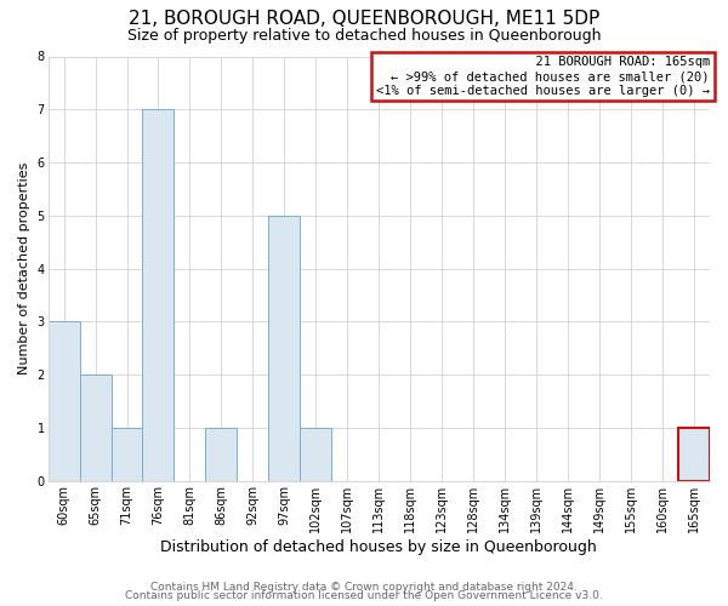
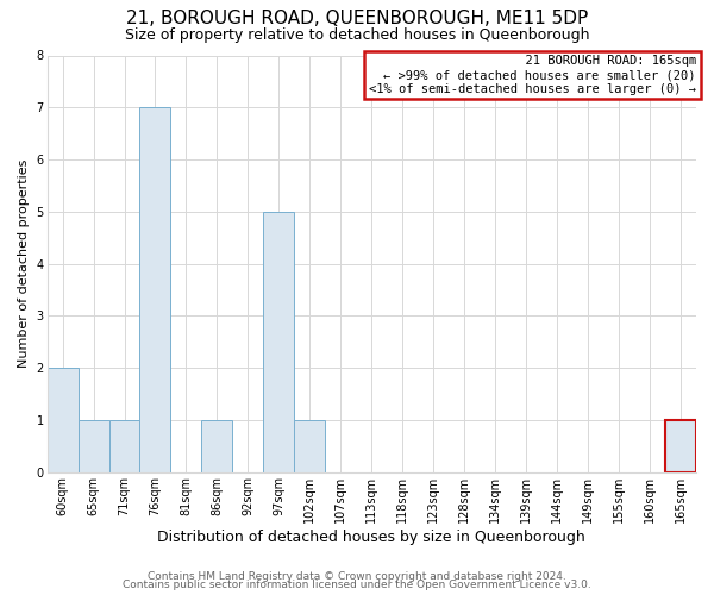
60sqm: 3 -> 2
65sqm: 2 -> 1
